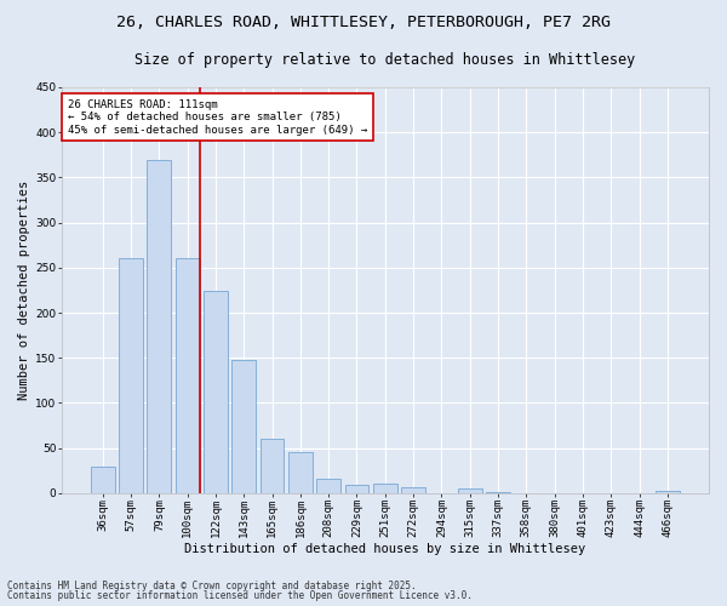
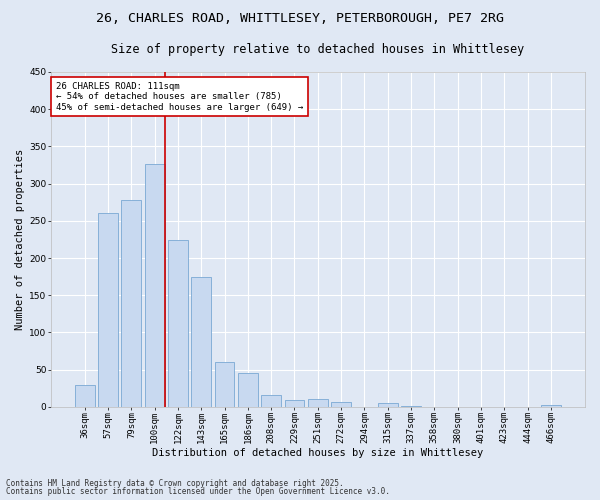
79sqm: 369 -> 278
100sqm: 261 -> 326
143sqm: 147 -> 174
